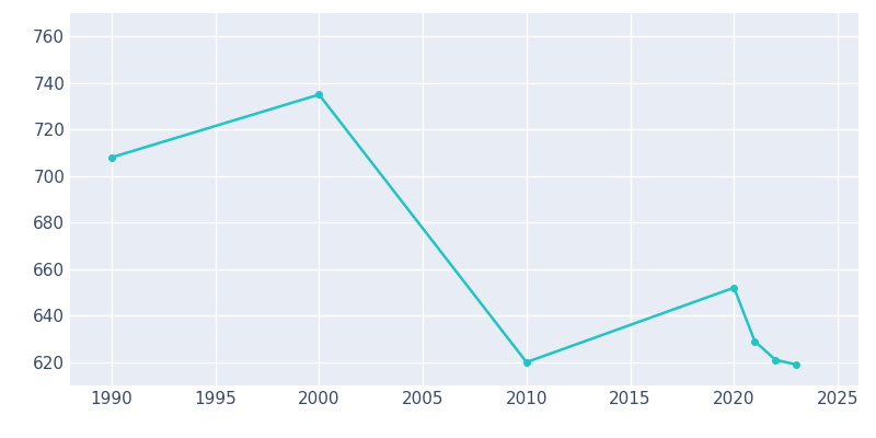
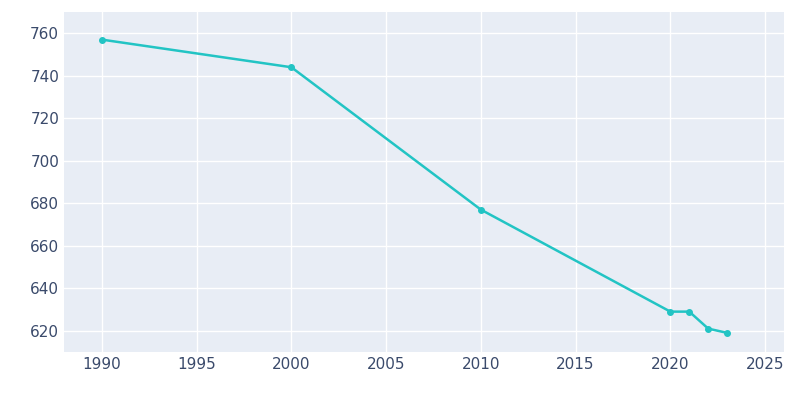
1990: 708 -> 757
2000: 735 -> 744
2010: 620 -> 677
2020: 652 -> 629
